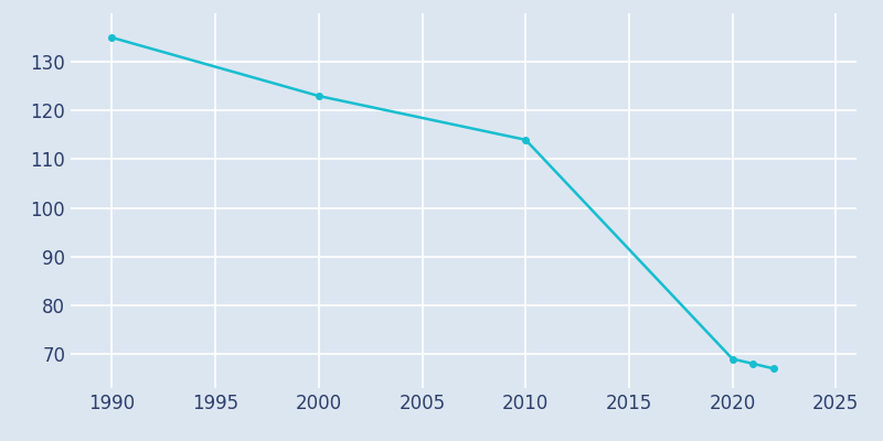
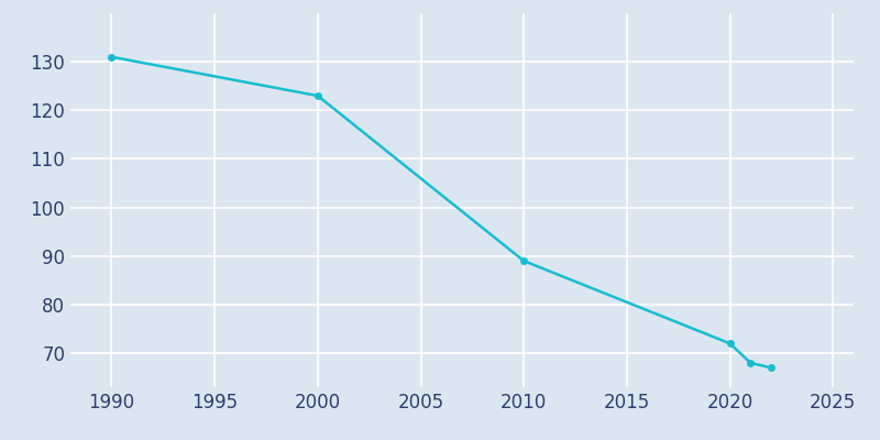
1990: 135 -> 131
2010: 114 -> 89
2020: 69 -> 72
